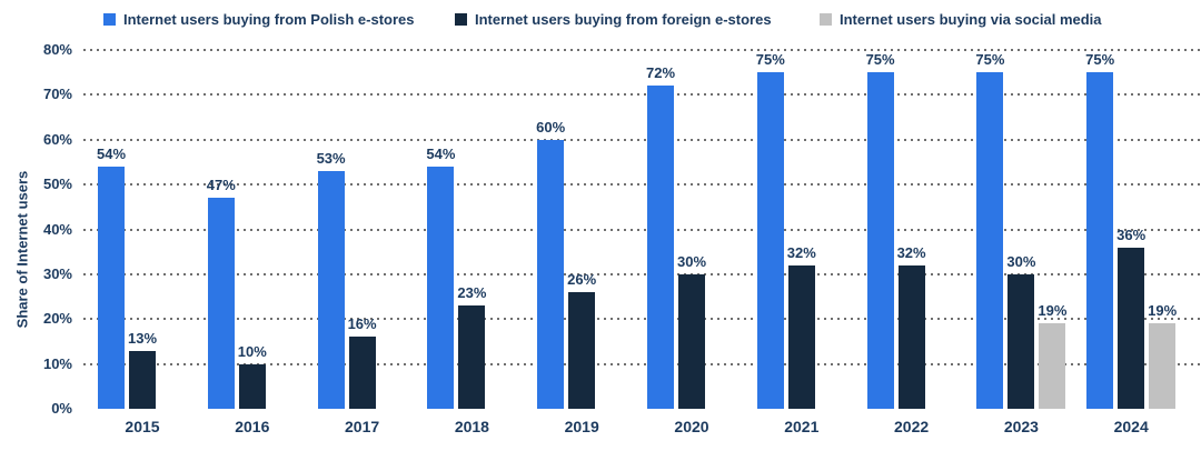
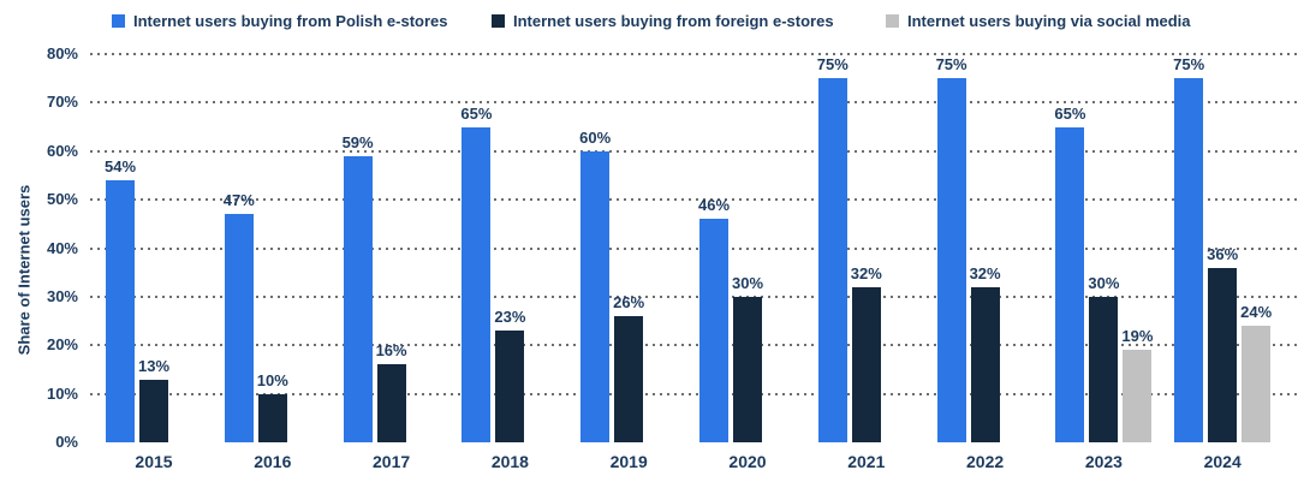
Internet users buying from Polish e-stores/2017: 53% -> 59%
Internet users buying from Polish e-stores/2018: 54% -> 65%
Internet users buying from Polish e-stores/2020: 72% -> 46%
Internet users buying from Polish e-stores/2023: 75% -> 65%
Internet users buying via social media/2024: 19% -> 24%
